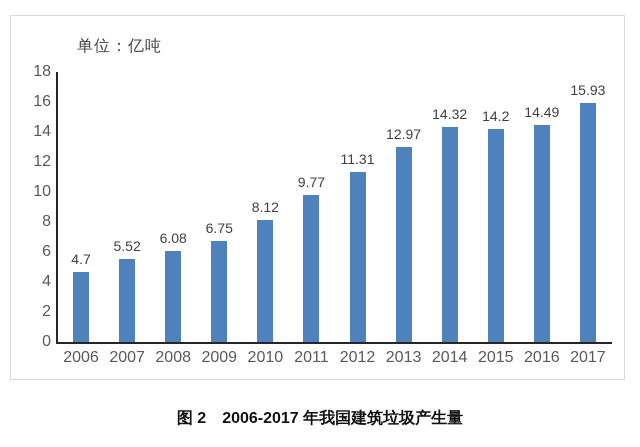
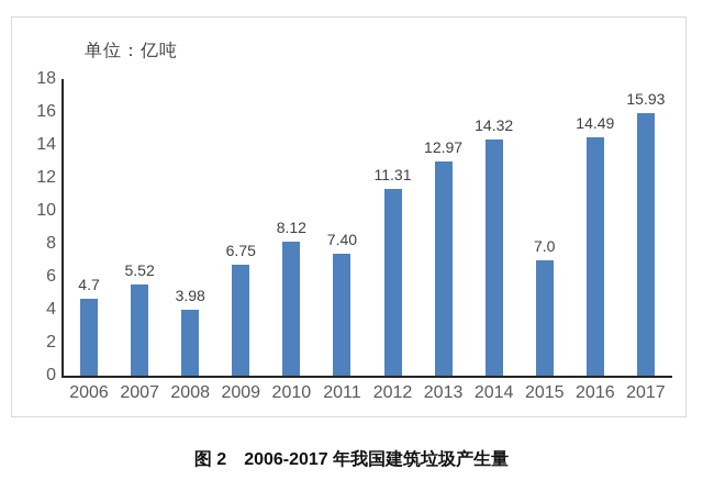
2008: 6.08 -> 3.98
2011: 9.77 -> 7.40
2015: 14.2 -> 7.0
